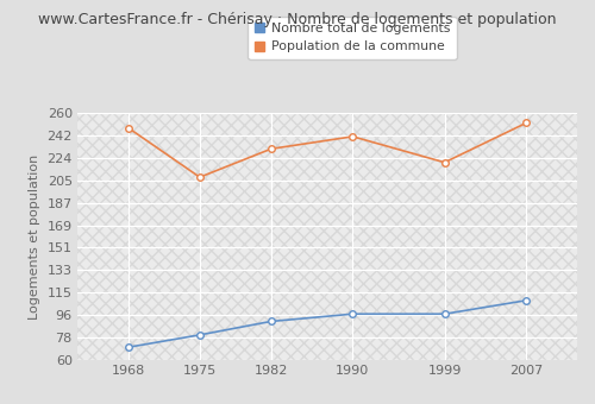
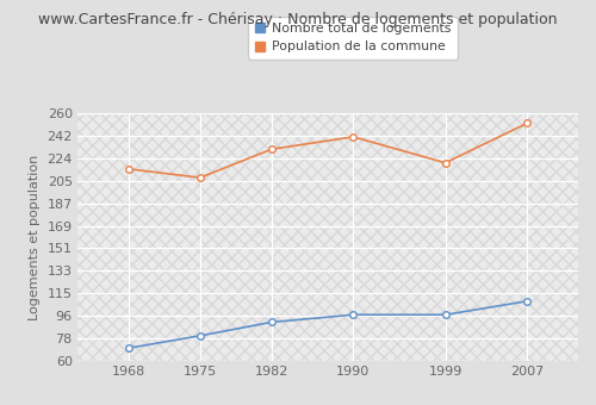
Population de la commune/1968: 248 -> 215
